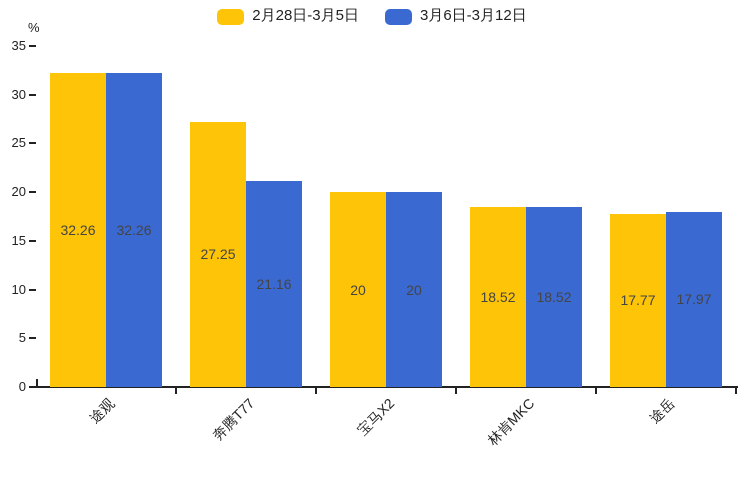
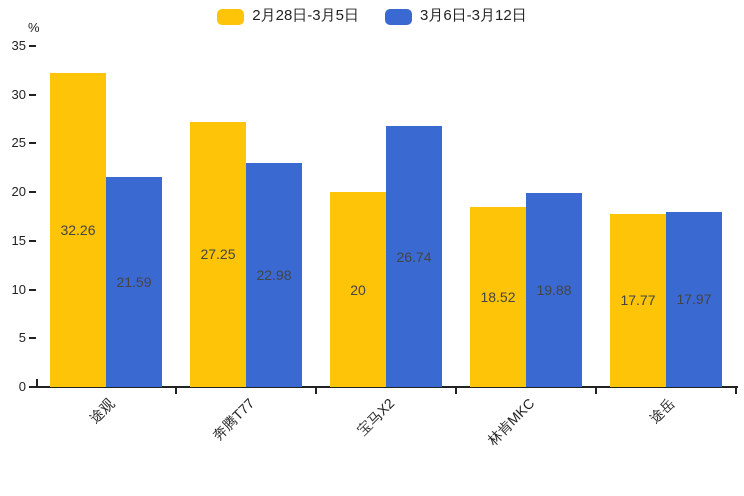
3月6日-3月12日/途观: 32.26 -> 21.59
3月6日-3月12日/奔腾T77: 21.16 -> 22.98
3月6日-3月12日/宝马X2: 20 -> 26.74
3月6日-3月12日/林肯MKC: 18.52 -> 19.88
